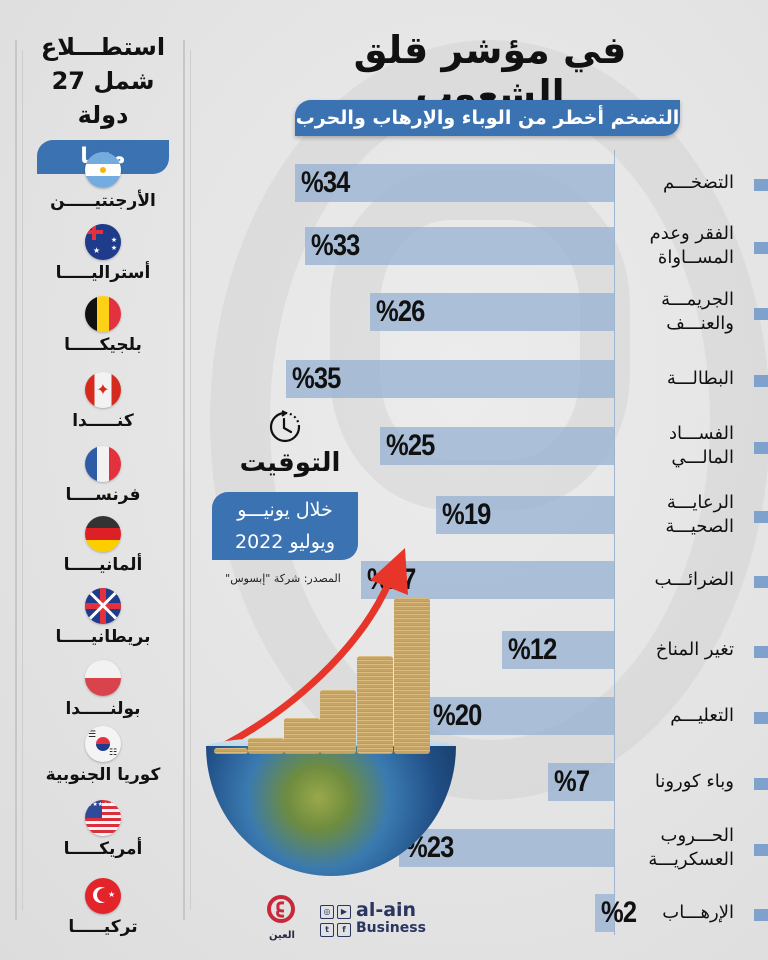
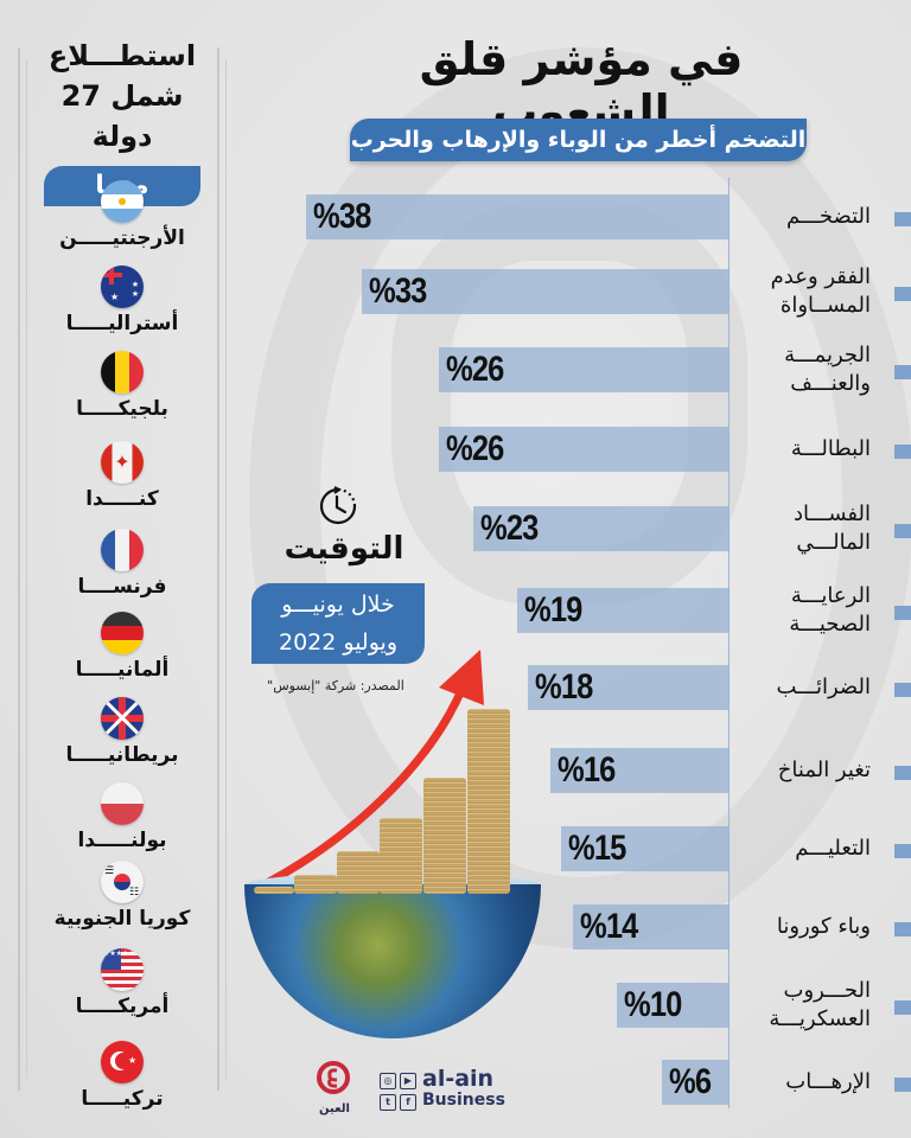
التضخـــم: 34 -> 38
البطالـــة: 35 -> 26
الفســـاد المالـــي: 25 -> 23
الضرائـــب: 27 -> 18
تغير المناخ: 12 -> 16
التعليـــم: 20 -> 15
وباء كورونا: 7 -> 14
الحـــروب العسكريـــة: 23 -> 10
الإرهـــاب: 2 -> 6
